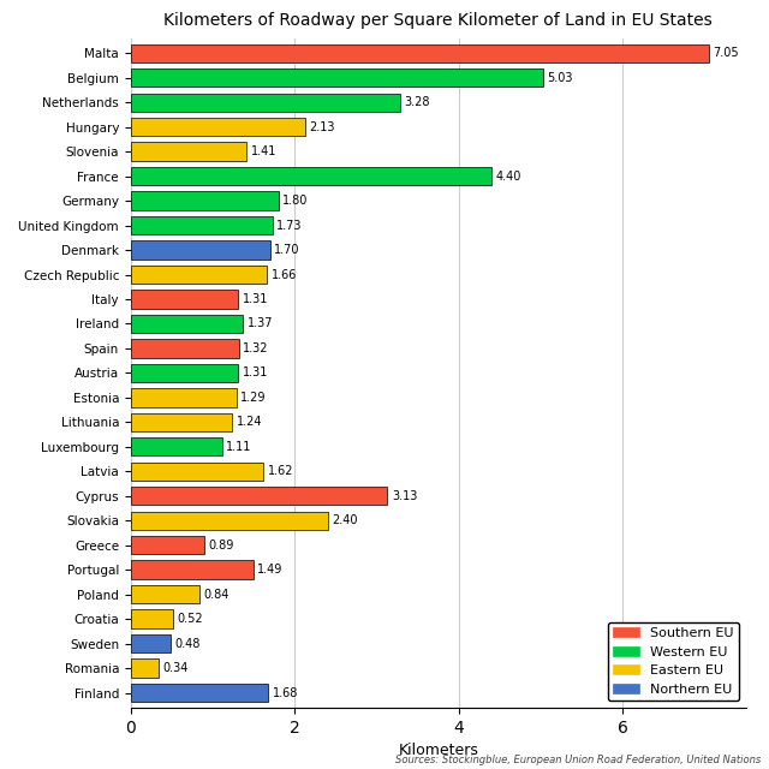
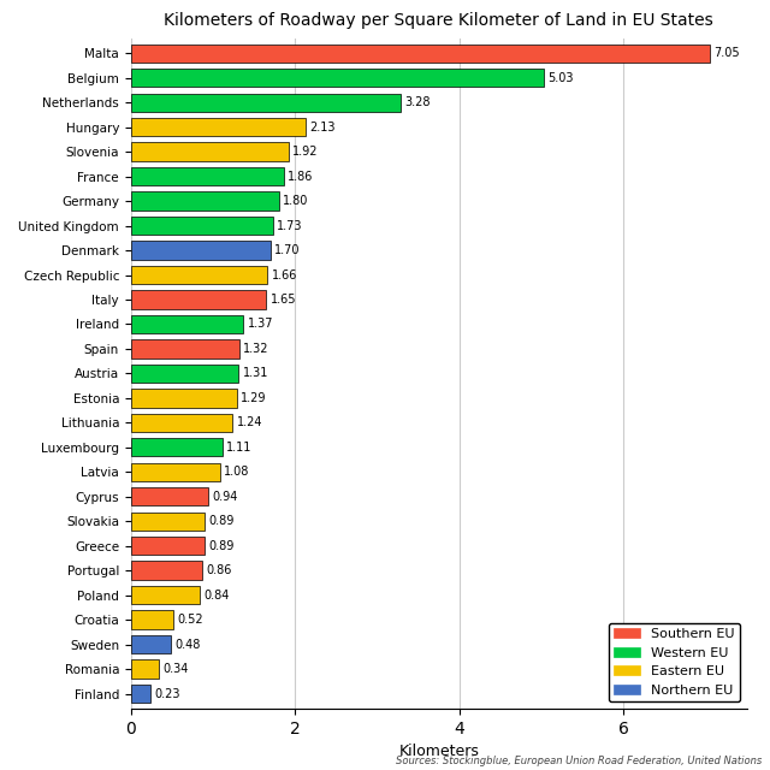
Slovenia: 1.41 -> 1.92
France: 4.40 -> 1.86
Italy: 1.31 -> 1.65
Latvia: 1.62 -> 1.08
Cyprus: 3.13 -> 0.94
Slovakia: 2.40 -> 0.89
Portugal: 1.49 -> 0.86
Finland: 1.68 -> 0.23
